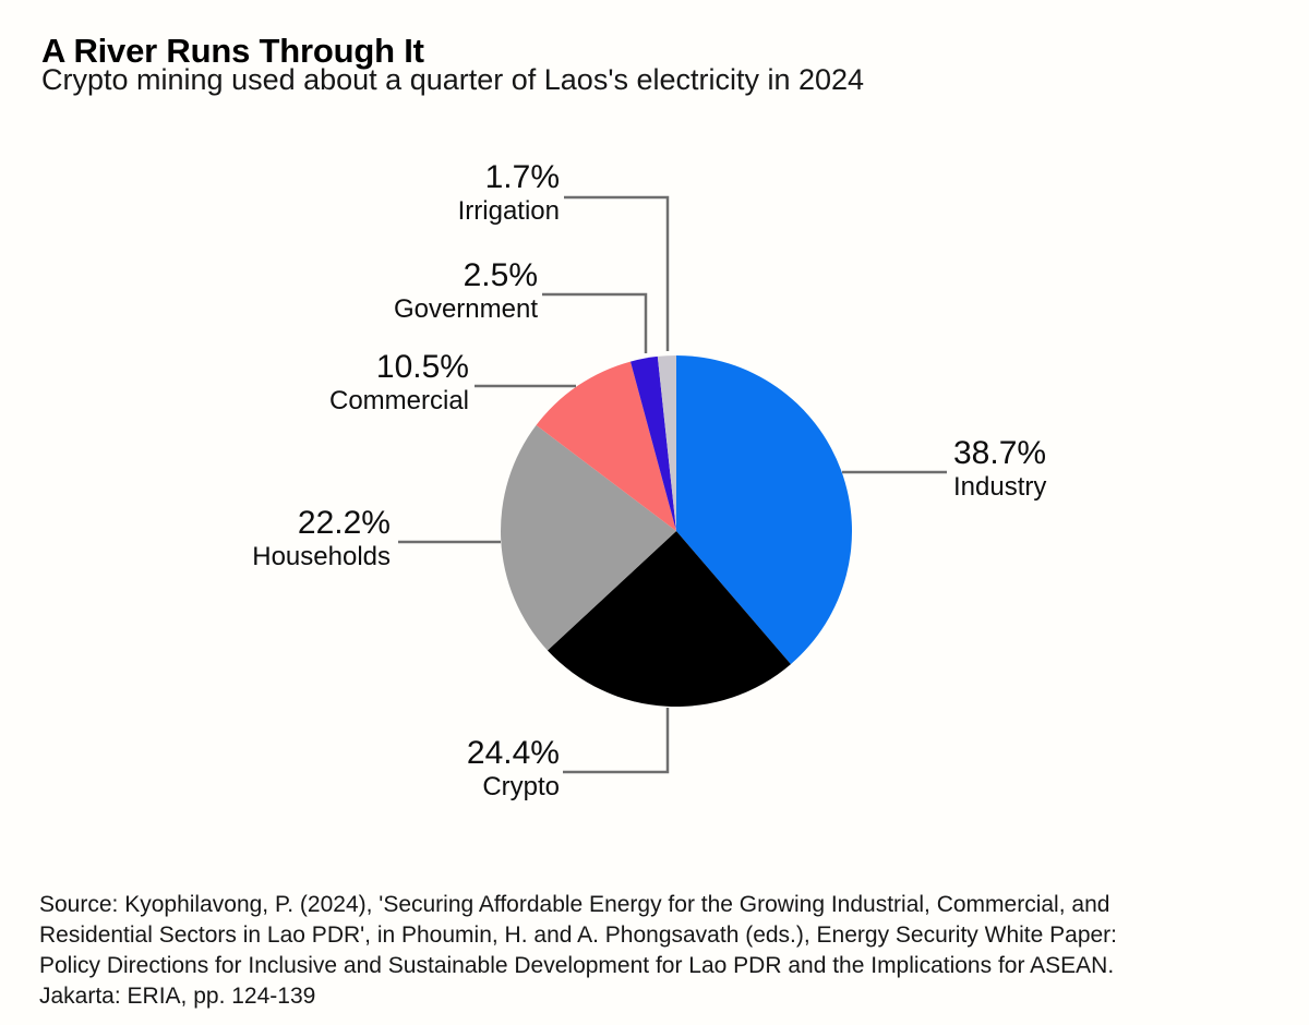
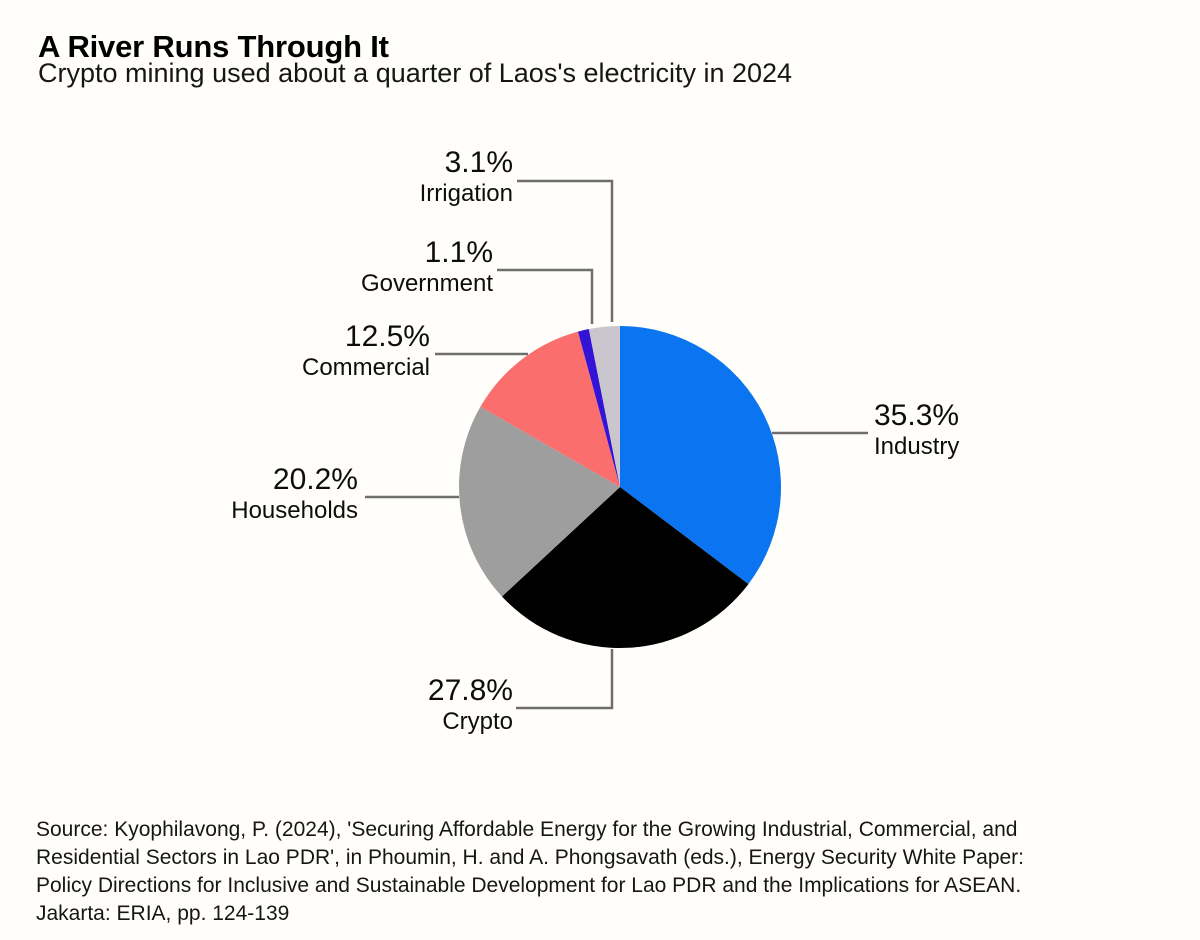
Industry: 38.7% -> 35.3%
Crypto: 24.4% -> 27.8%
Households: 22.2% -> 20.2%
Commercial: 10.5% -> 12.5%
Government: 2.5% -> 1.1%
Irrigation: 1.7% -> 3.1%
